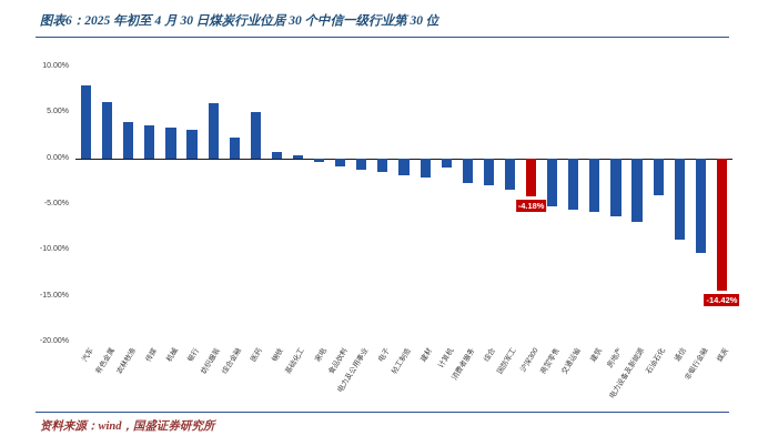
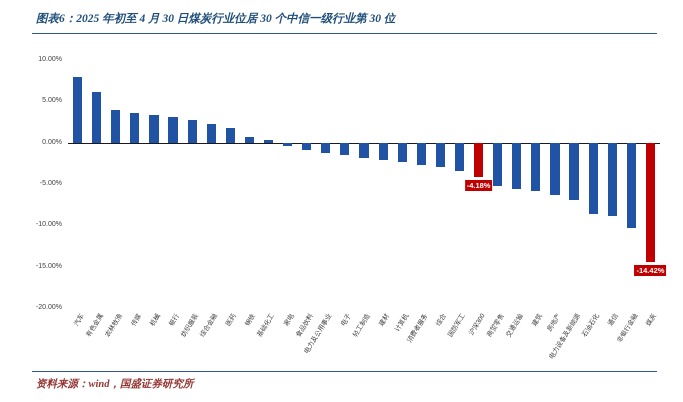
纺织服装: 6% -> 3%
医药: 5% -> 2%
计算机: -1% -> -2%
石油石化: -4% -> -9%
